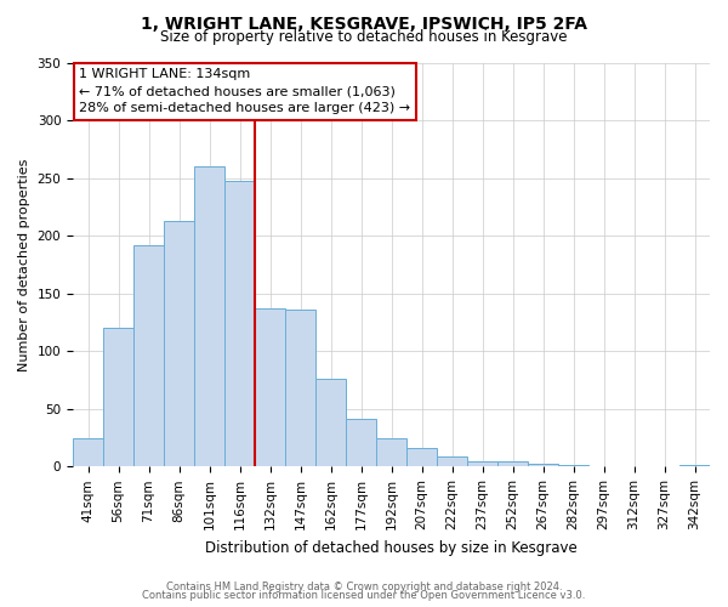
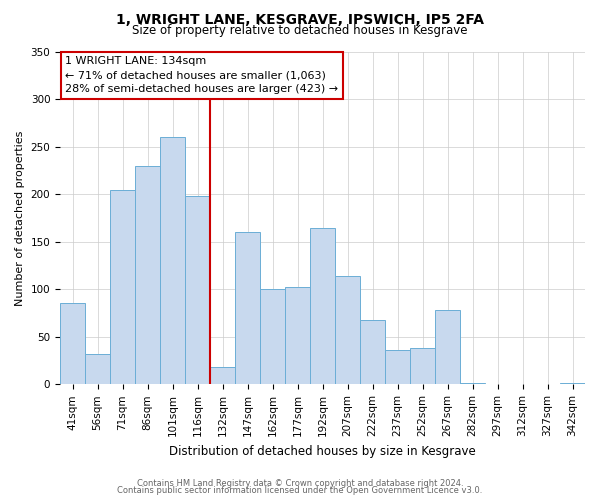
41sqm: 25 -> 86
56sqm: 120 -> 32
71sqm: 192 -> 204
86sqm: 213 -> 230
116sqm: 247 -> 198
132sqm: 137 -> 18
147sqm: 136 -> 160
162sqm: 76 -> 100
177sqm: 41 -> 102
192sqm: 25 -> 164
207sqm: 16 -> 114
222sqm: 9 -> 68
237sqm: 5 -> 36
252sqm: 5 -> 38
267sqm: 2 -> 78
